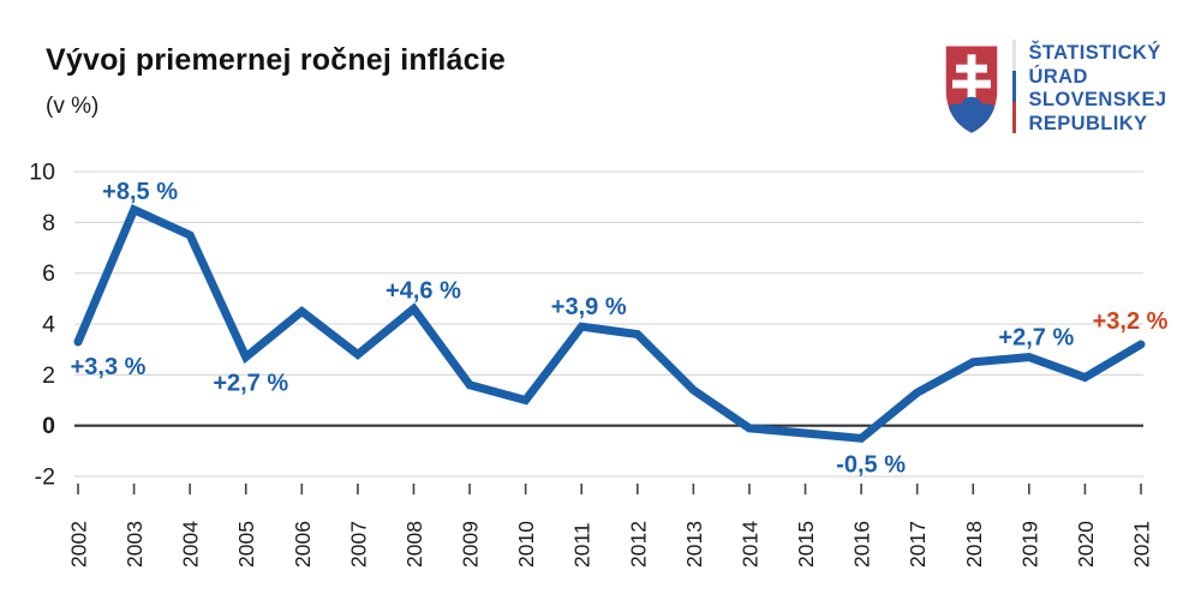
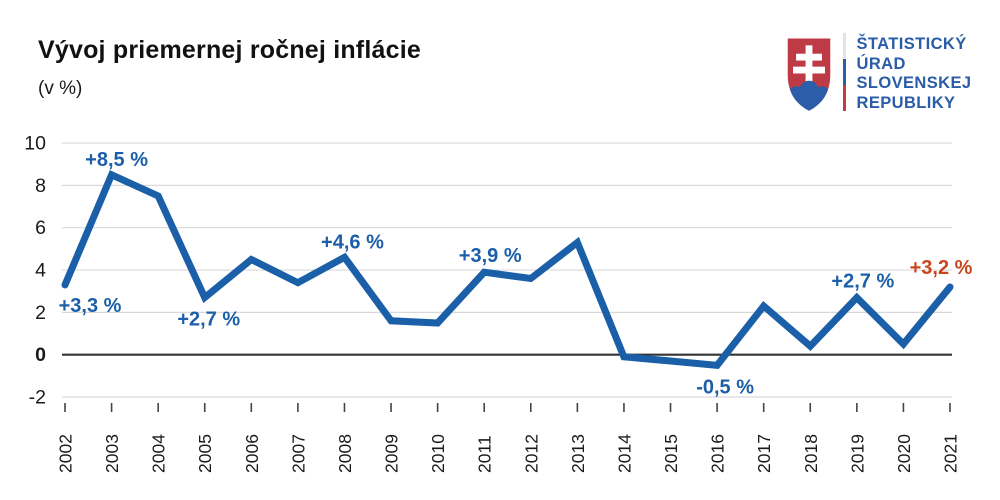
2007: 2.8 -> 3.4
2010: 1.0 -> 1.5
2013: 1.4 -> 5.3
2017: 1.3 -> 2.3
2018: 2.5 -> 0.4
2020: 1.9 -> 0.5
